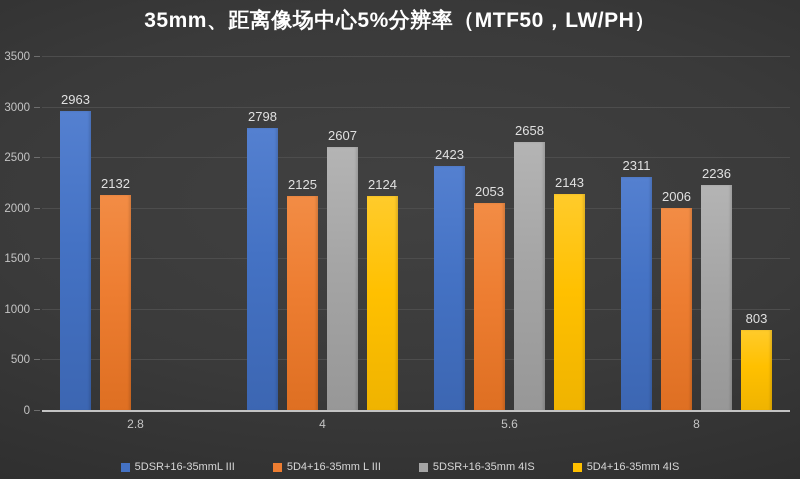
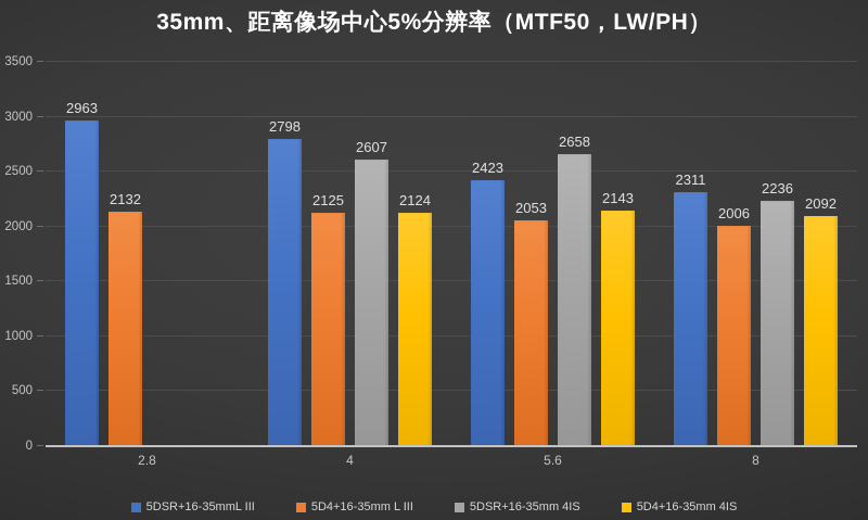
5D4+16-35mm 4IS/8: 803 -> 2092
